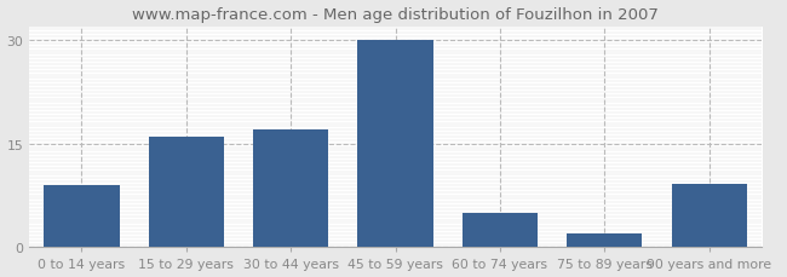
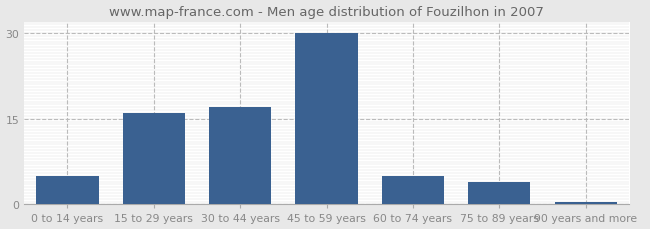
0 to 14 years: 9.0 -> 5.0
75 to 89 years: 2.0 -> 4.0
90 years and more: 9.2 -> 0.5
